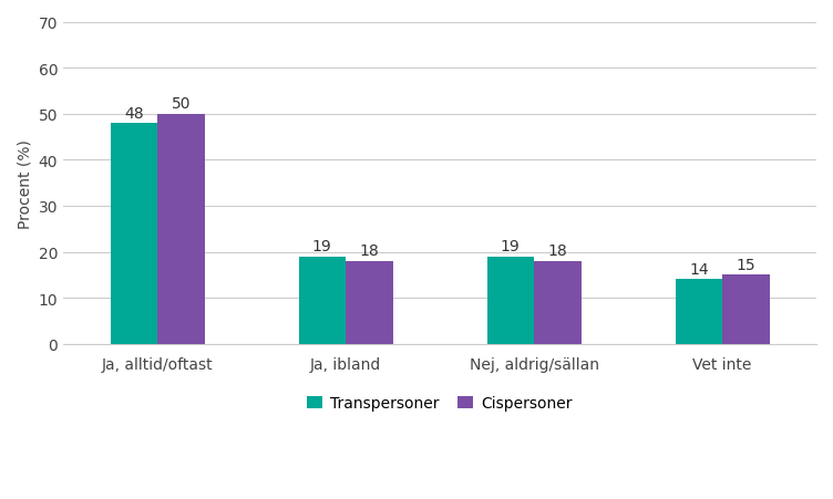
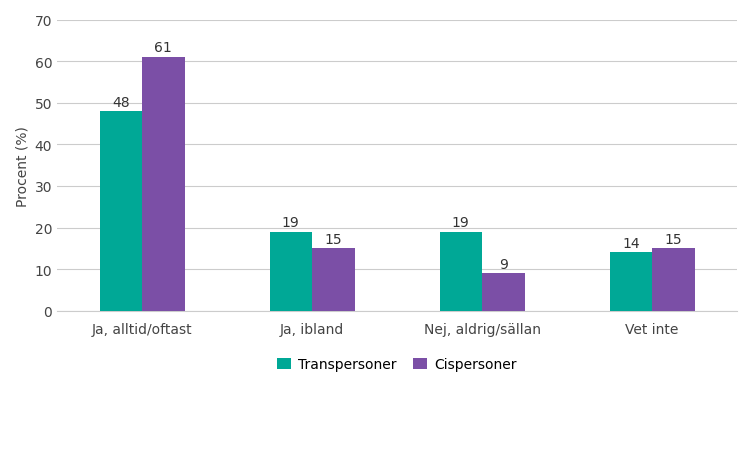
Cispersoner/Ja, alltid/oftast: 50 -> 61
Cispersoner/Ja, ibland: 18 -> 15
Cispersoner/Nej, aldrig/sällan: 18 -> 9
